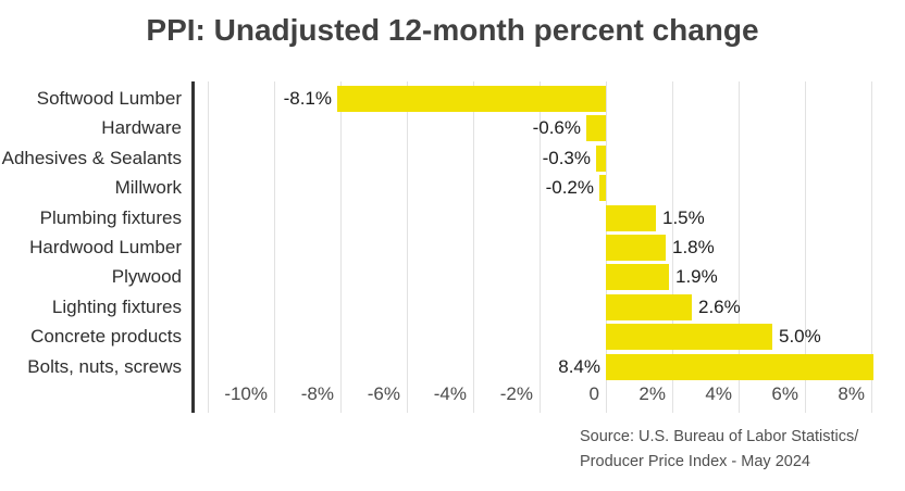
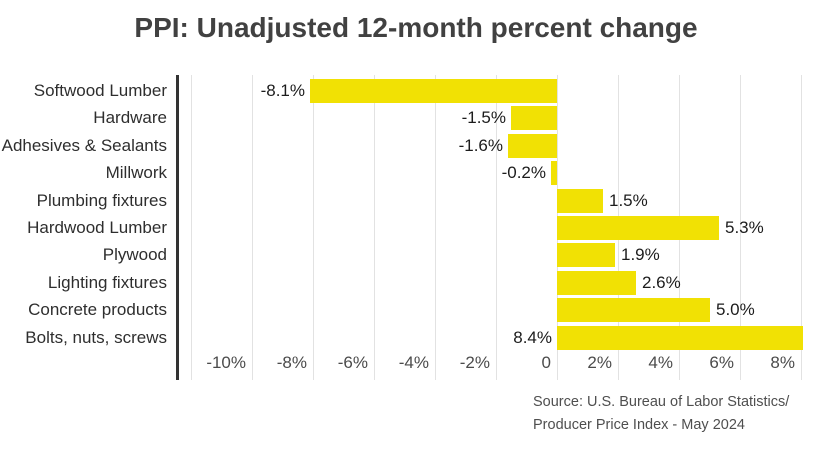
Hardware: -0.6% -> -1.5%
Adhesives & Sealants: -0.3% -> -1.6%
Hardwood Lumber: 1.8% -> 5.3%
